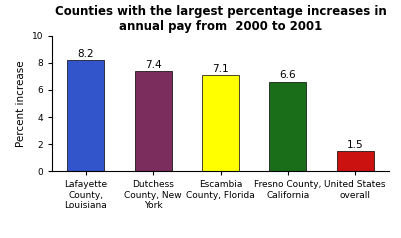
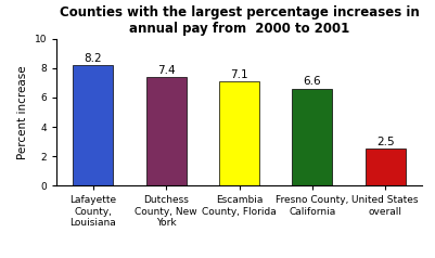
United States overall: 1.5 -> 2.5
